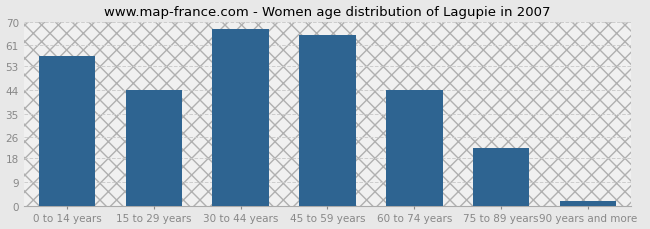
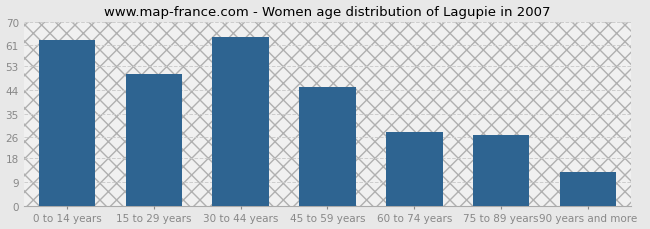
0 to 14 years: 57 -> 63
15 to 29 years: 44 -> 50
30 to 44 years: 67 -> 64
45 to 59 years: 65 -> 45
60 to 74 years: 44 -> 28
75 to 89 years: 22 -> 27
90 years and more: 2 -> 13
